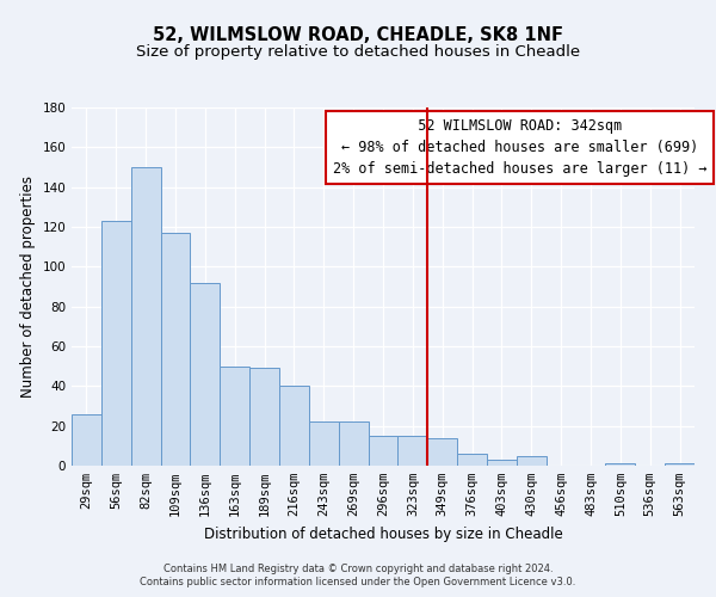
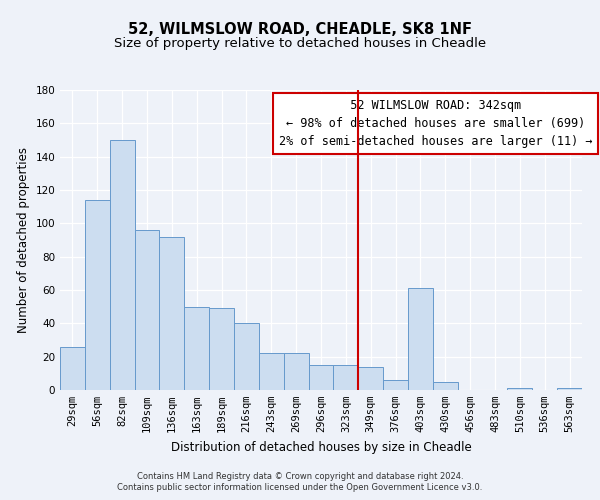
56sqm: 123 -> 114
109sqm: 117 -> 96
403sqm: 3 -> 61
